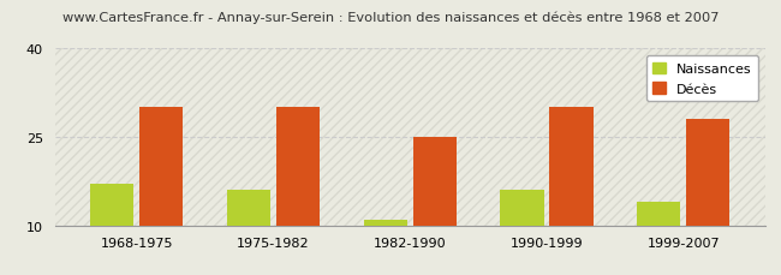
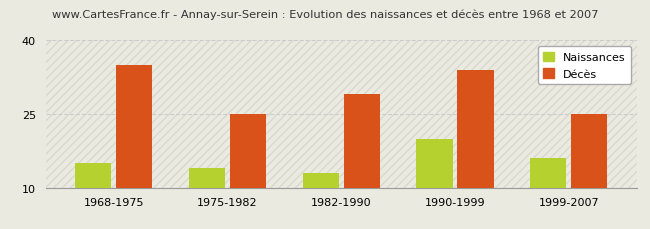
Naissances/1968-1975: 17 -> 15
Décès/1968-1975: 30 -> 35
Naissances/1975-1982: 16 -> 14
Décès/1975-1982: 30 -> 25
Naissances/1982-1990: 11 -> 13
Décès/1982-1990: 25 -> 29
Naissances/1990-1999: 16 -> 20
Décès/1990-1999: 30 -> 34
Naissances/1999-2007: 14 -> 16
Décès/1999-2007: 28 -> 25
